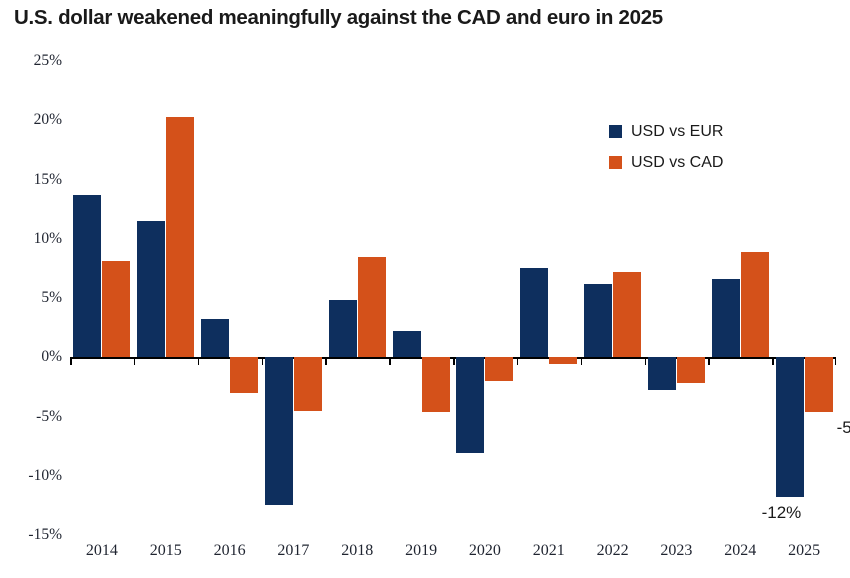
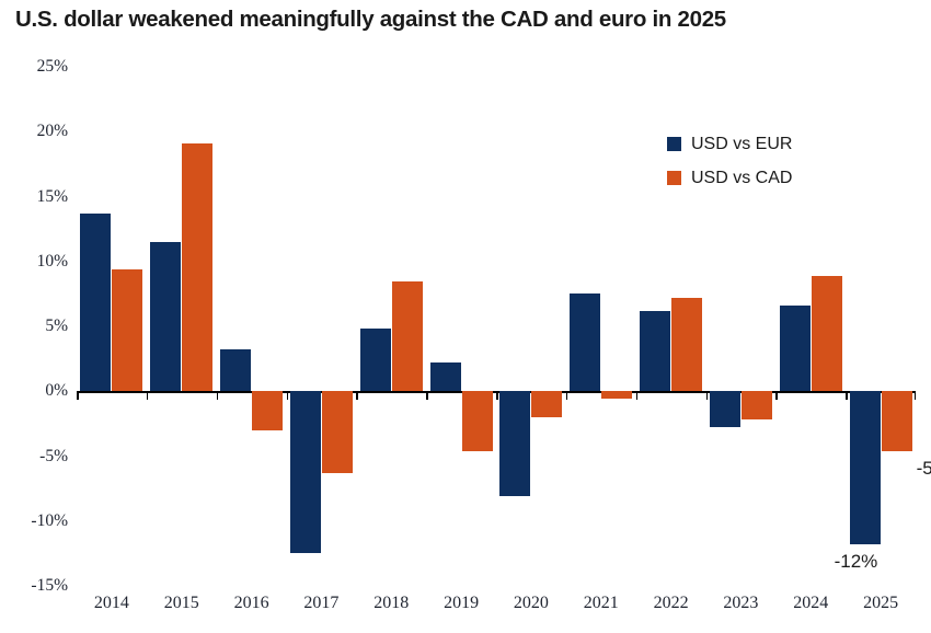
USD vs CAD/2014: 8.1% -> 9.4%
USD vs CAD/2015: 20.3% -> 19.1%
USD vs CAD/2017: -4.5% -> -6.3%
